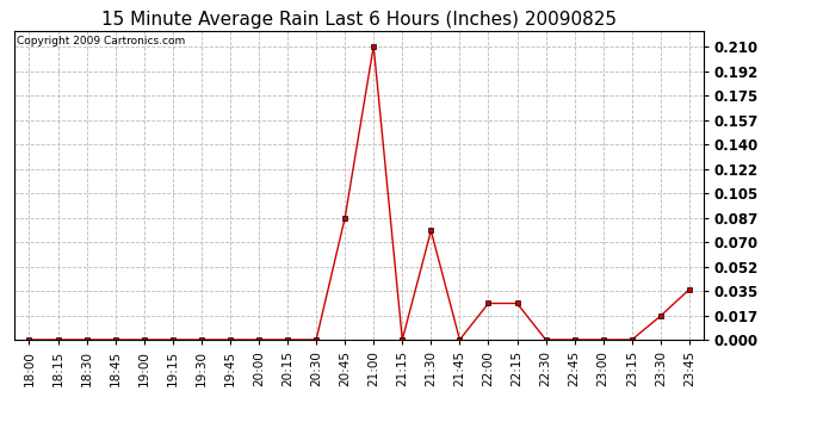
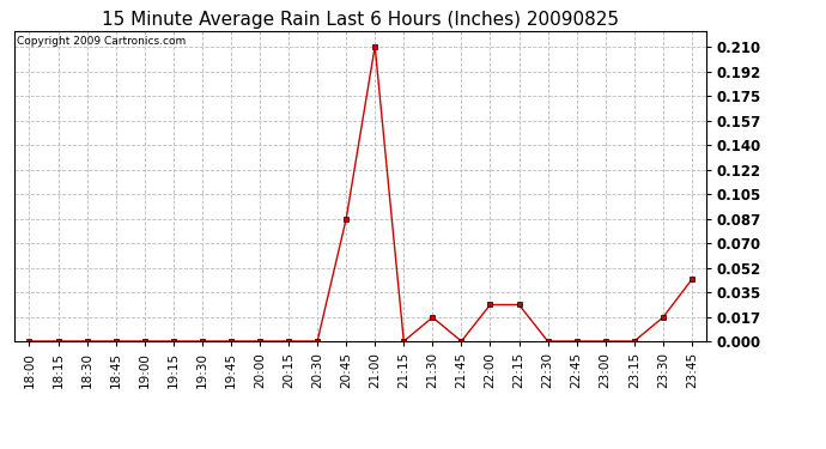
21:30: 0.078 -> 0.017
23:45: 0.036 -> 0.044
